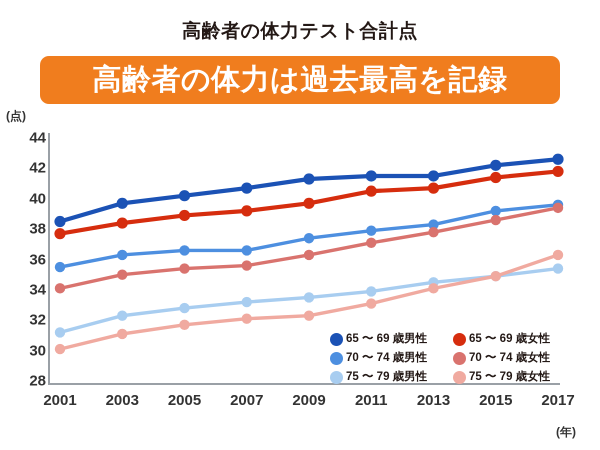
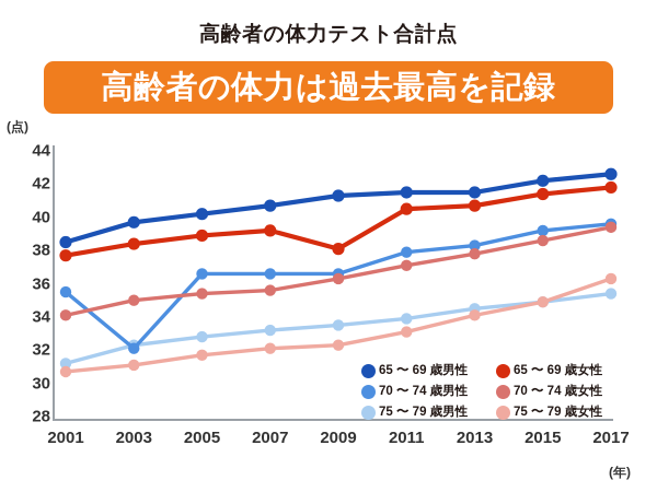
75 〜 79 歳女性/2001: 30.1 -> 30.7
70 〜 74 歳男性/2003: 36.3 -> 32.1
65 〜 69 歳女性/2009: 39.7 -> 38.1
70 〜 74 歳男性/2009: 37.4 -> 36.6
